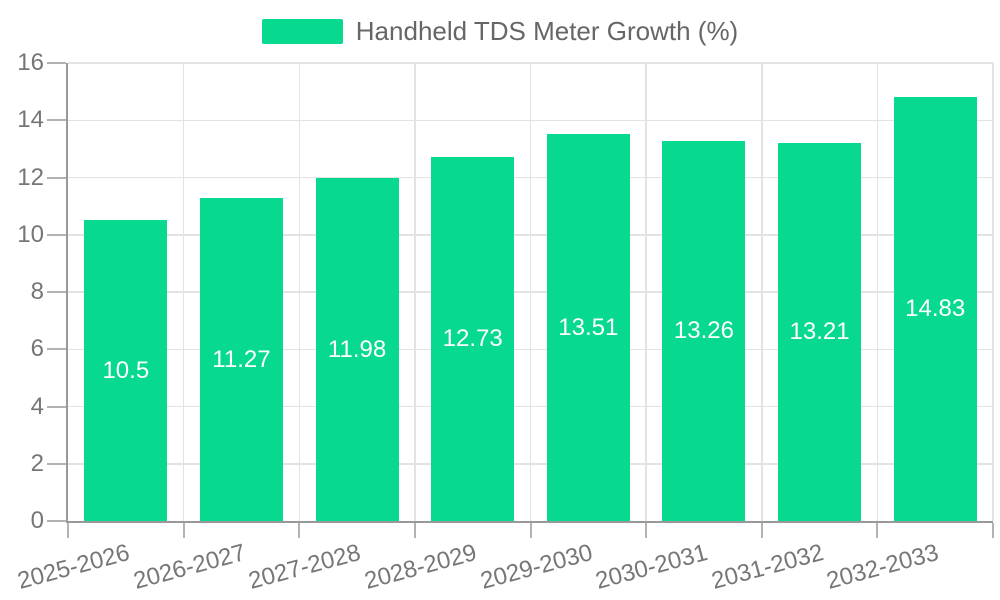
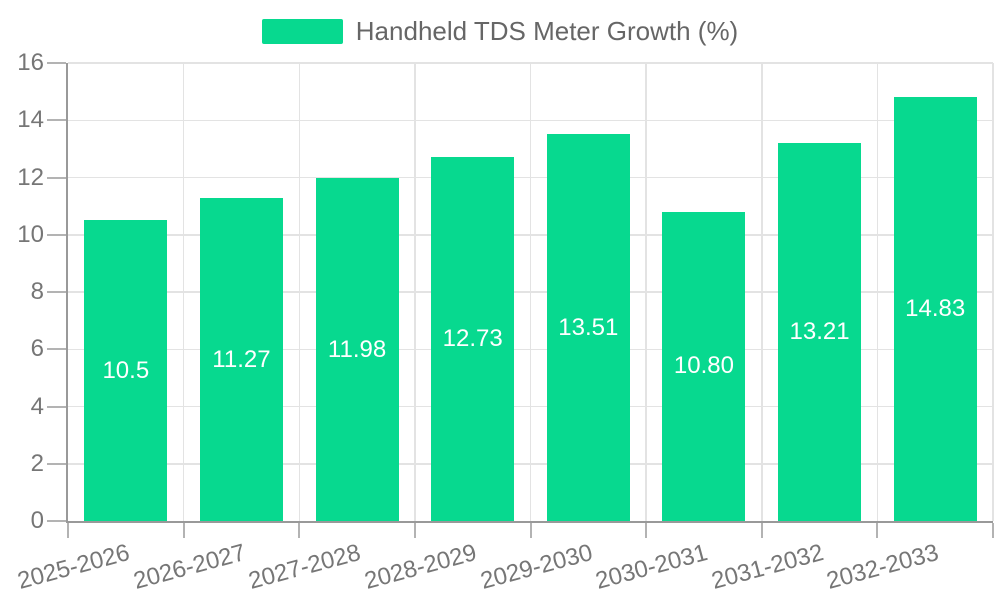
2030-2031: 13.26 -> 10.80
